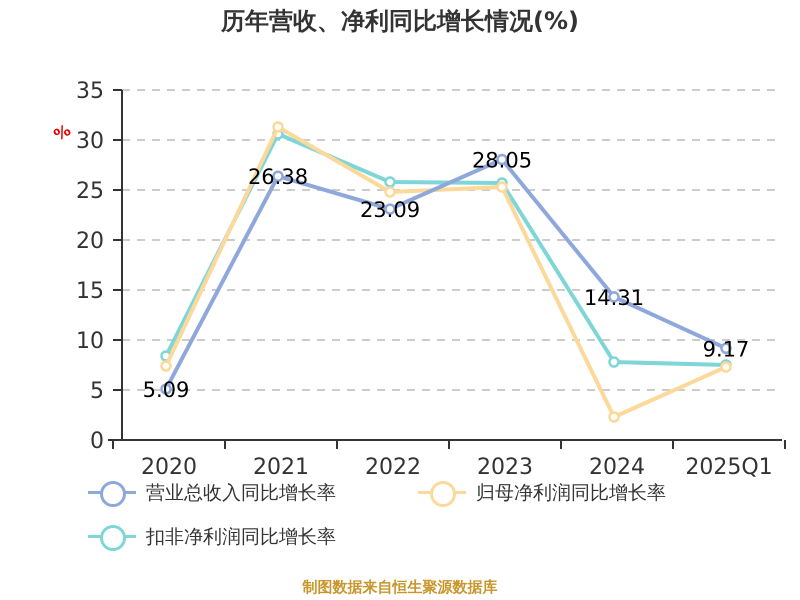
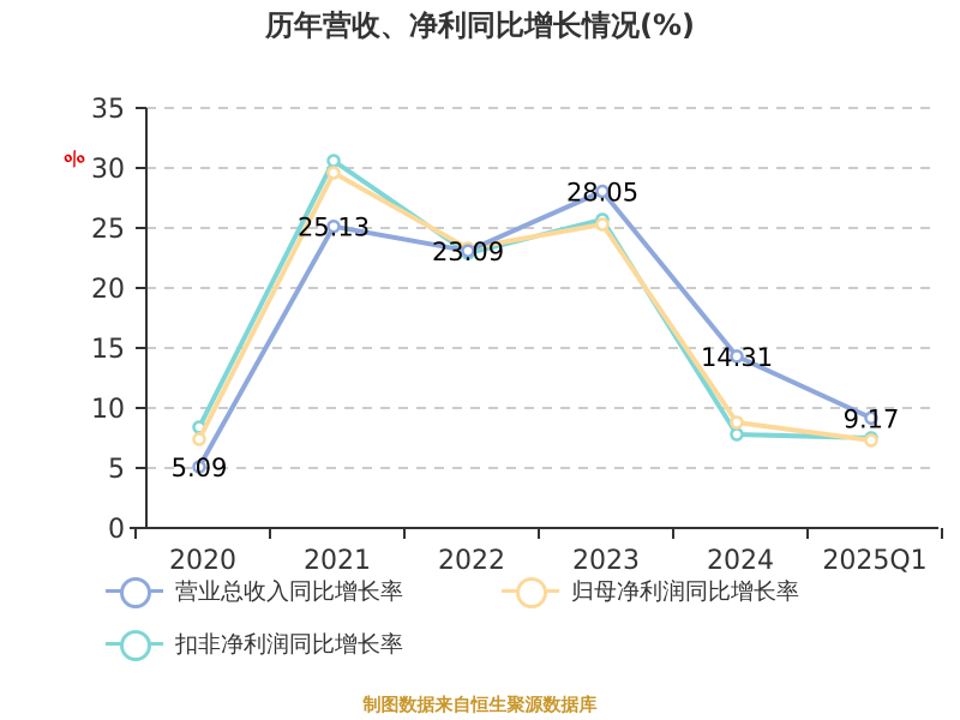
营业总收入同比增长率/2021: 26.38 -> 25.13
归母净利润同比增长率/2021: 31.3 -> 29.6
归母净利润同比增长率/2022: 24.8 -> 23.3
扣非净利润同比增长率/2022: 25.8 -> 22.9
归母净利润同比增长率/2024: 2.3 -> 8.8
